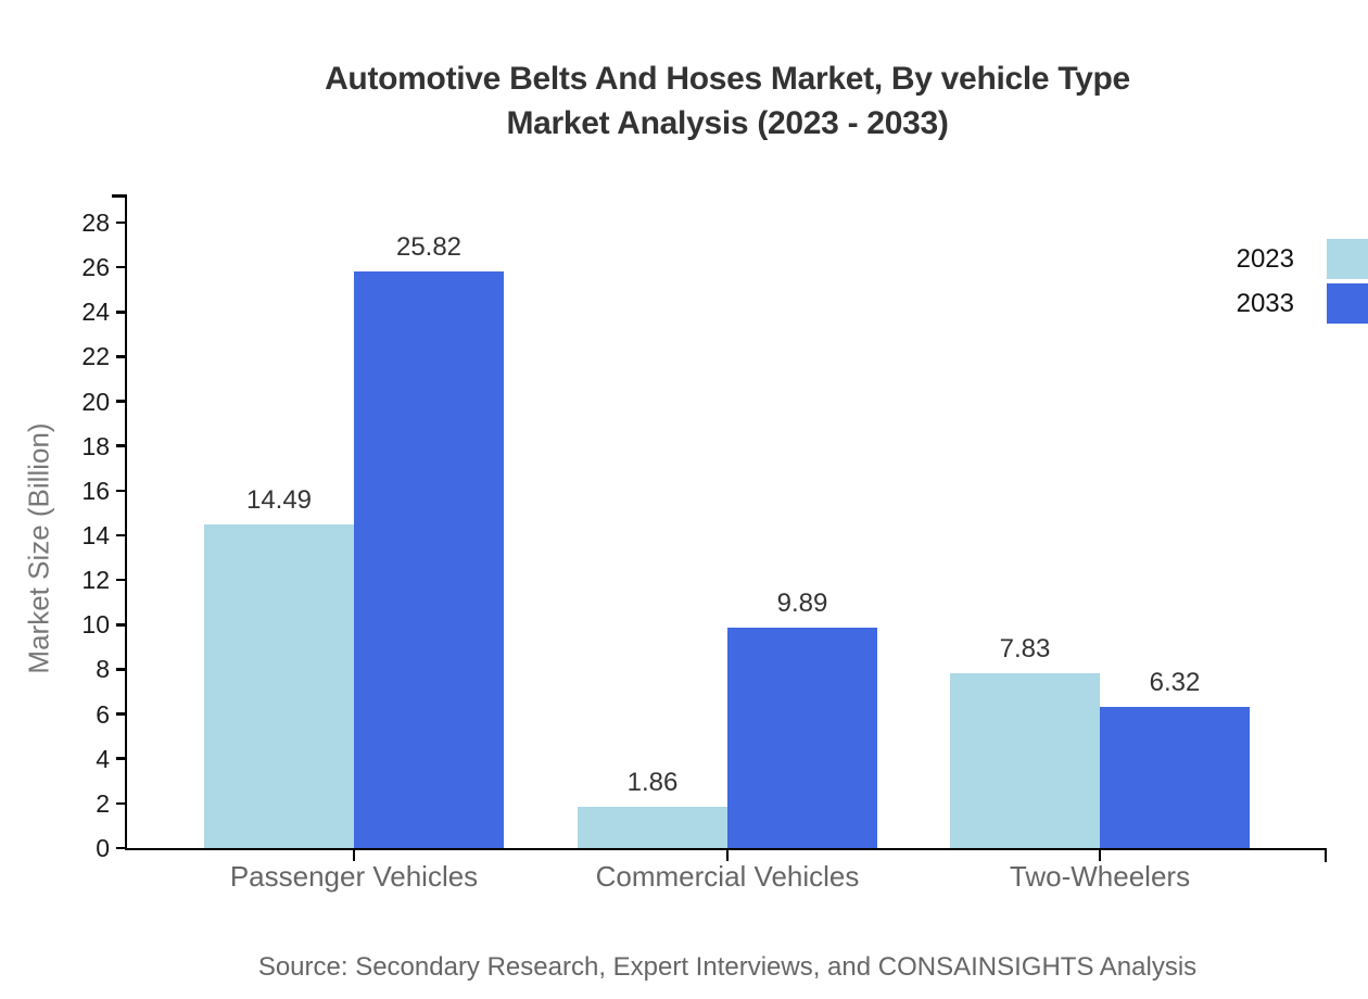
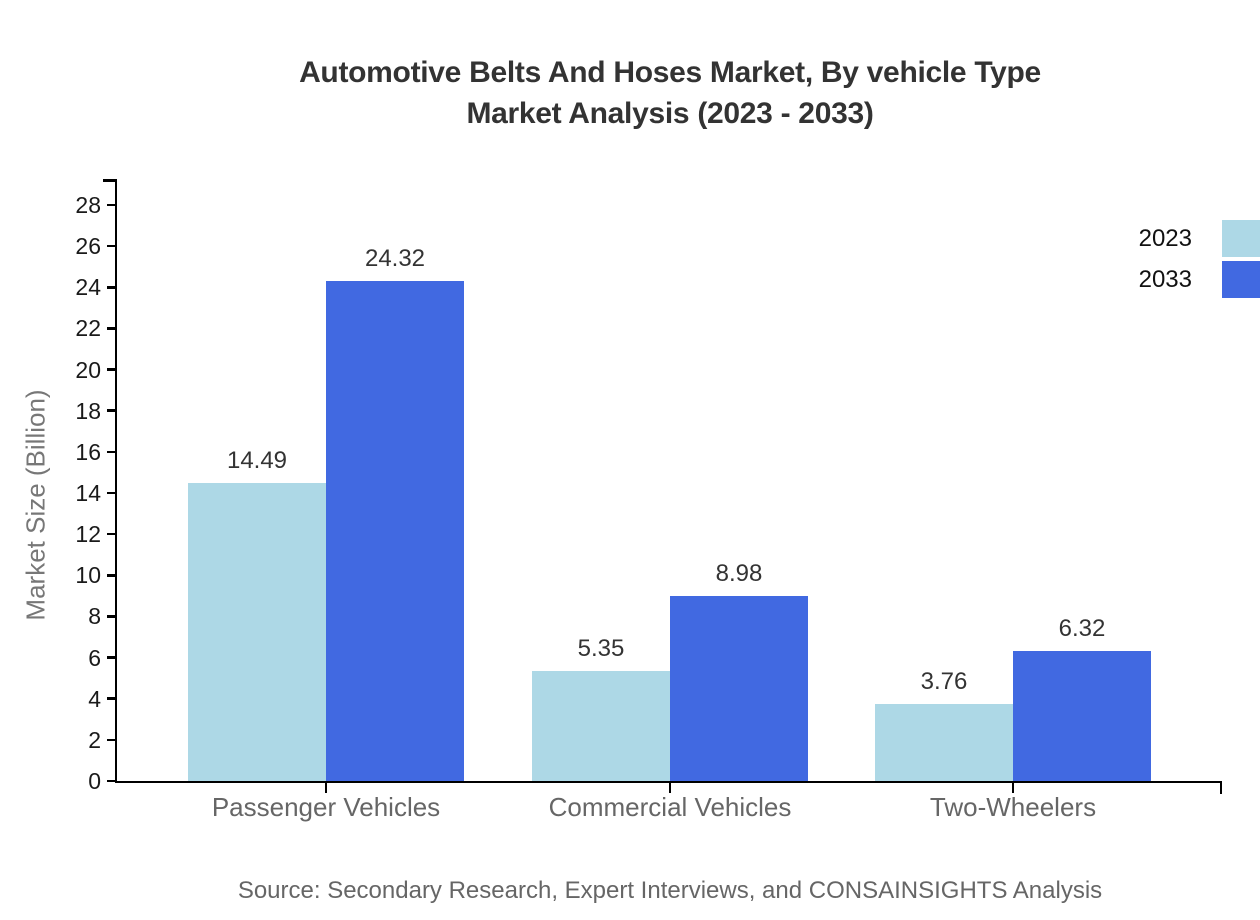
2033/Passenger Vehicles: 25.82 -> 24.32
2023/Commercial Vehicles: 1.86 -> 5.35
2033/Commercial Vehicles: 9.89 -> 8.98
2023/Two-Wheelers: 7.83 -> 3.76
